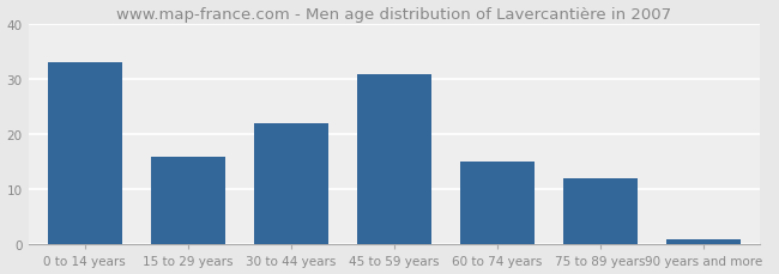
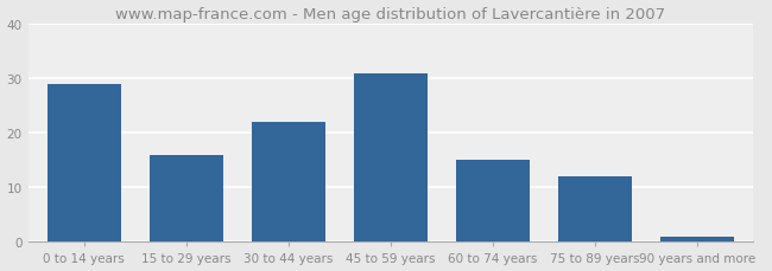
0 to 14 years: 33 -> 29
